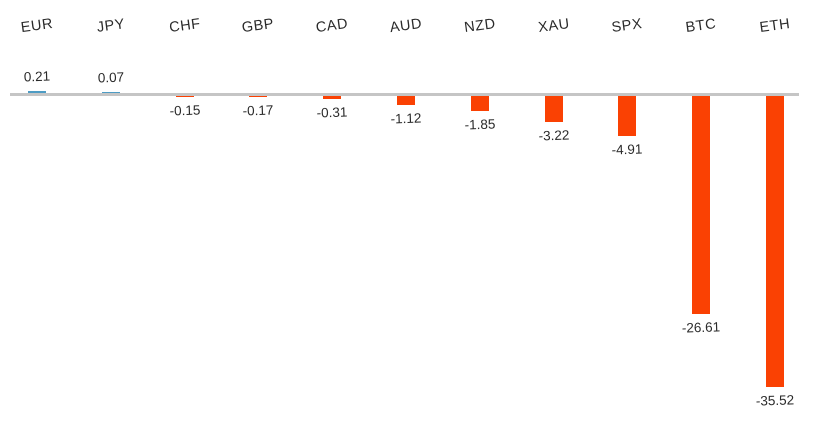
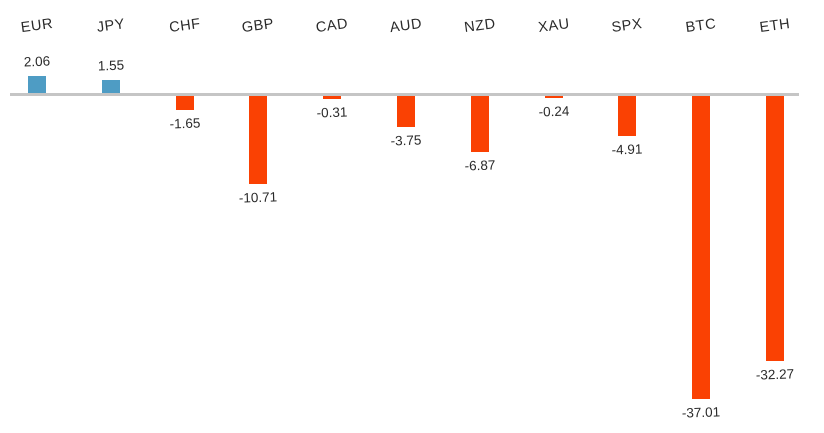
EUR: 0.21 -> 2.06
JPY: 0.07 -> 1.55
CHF: -0.15 -> -1.65
GBP: -0.17 -> -10.71
AUD: -1.12 -> -3.75
NZD: -1.85 -> -6.87
XAU: -3.22 -> -0.24
BTC: -26.61 -> -37.01
ETH: -35.52 -> -32.27
